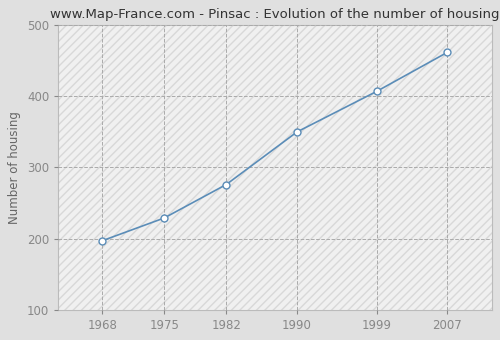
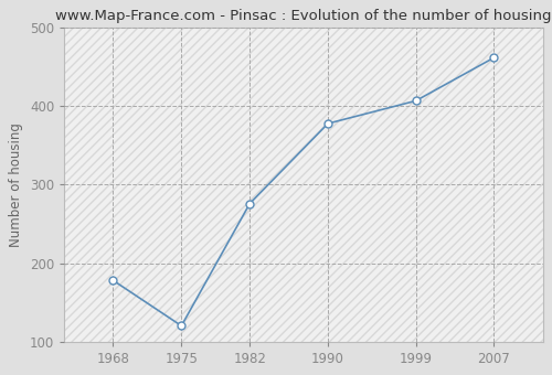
1968: 197 -> 178
1975: 229 -> 120
1990: 350 -> 378
